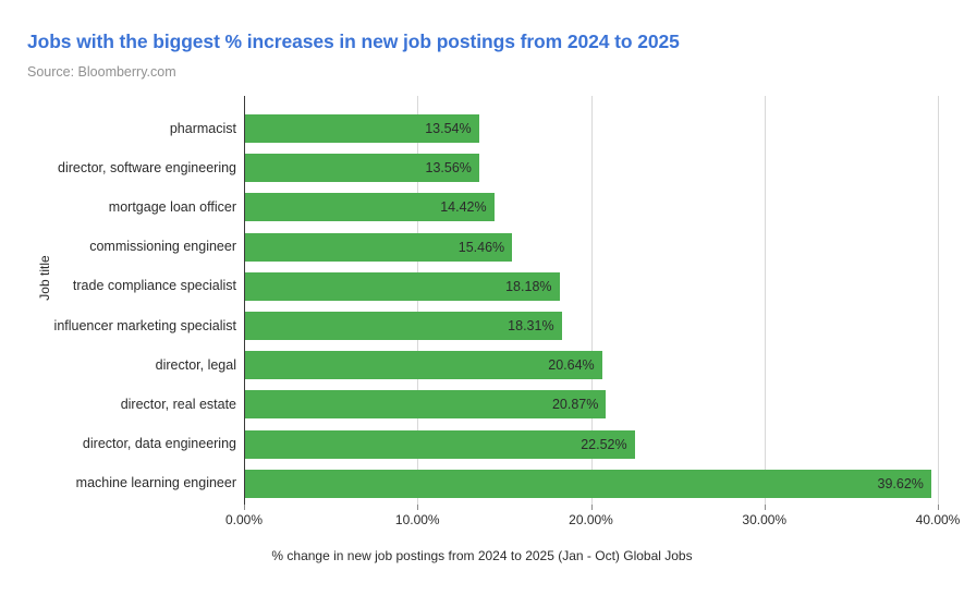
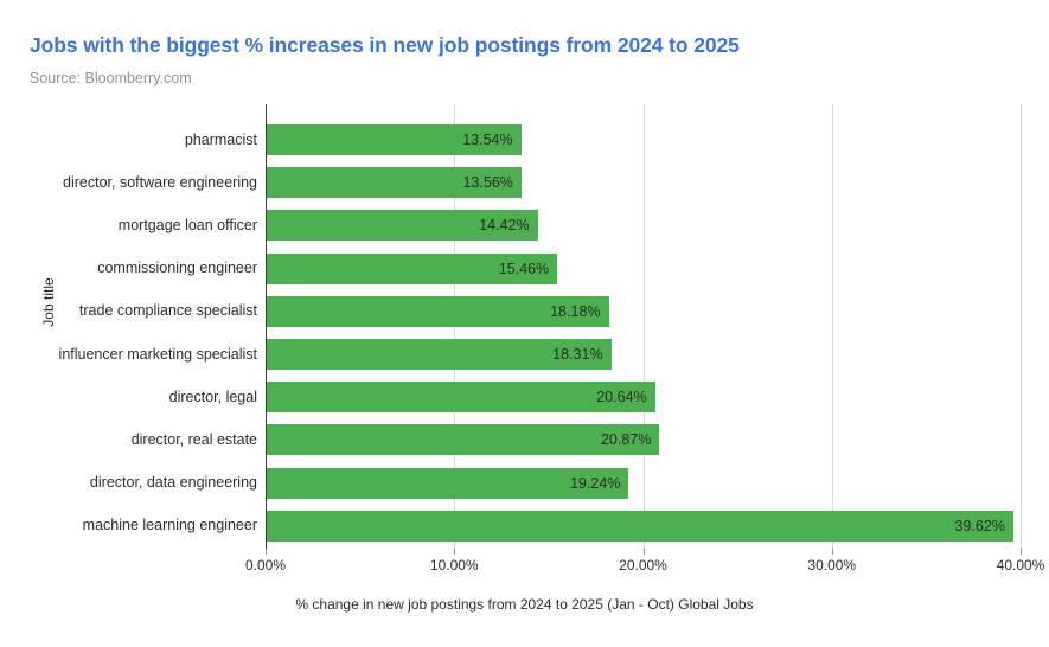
director, data engineering: 22.52% -> 19.24%
